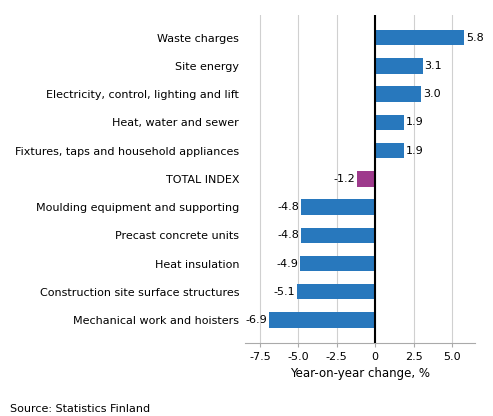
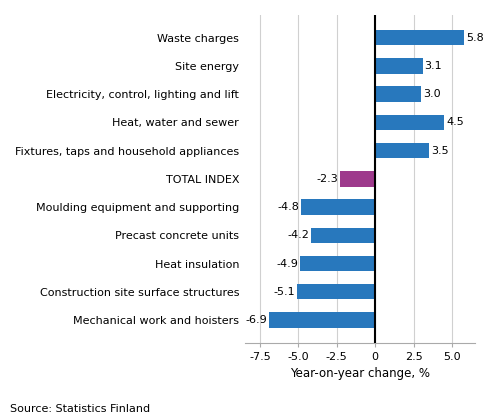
Heat, water and sewer: 1.9 -> 4.5
Fixtures, taps and household appliances: 1.9 -> 3.5
TOTAL INDEX: -1.2 -> -2.3
Precast concrete units: -4.8 -> -4.2
